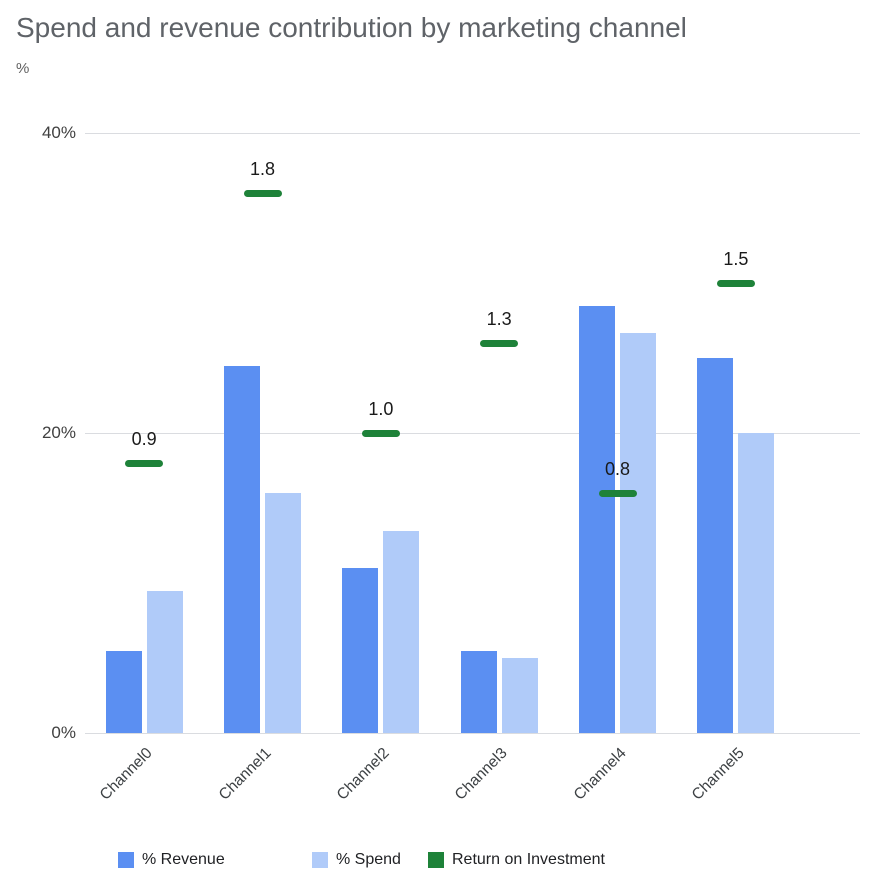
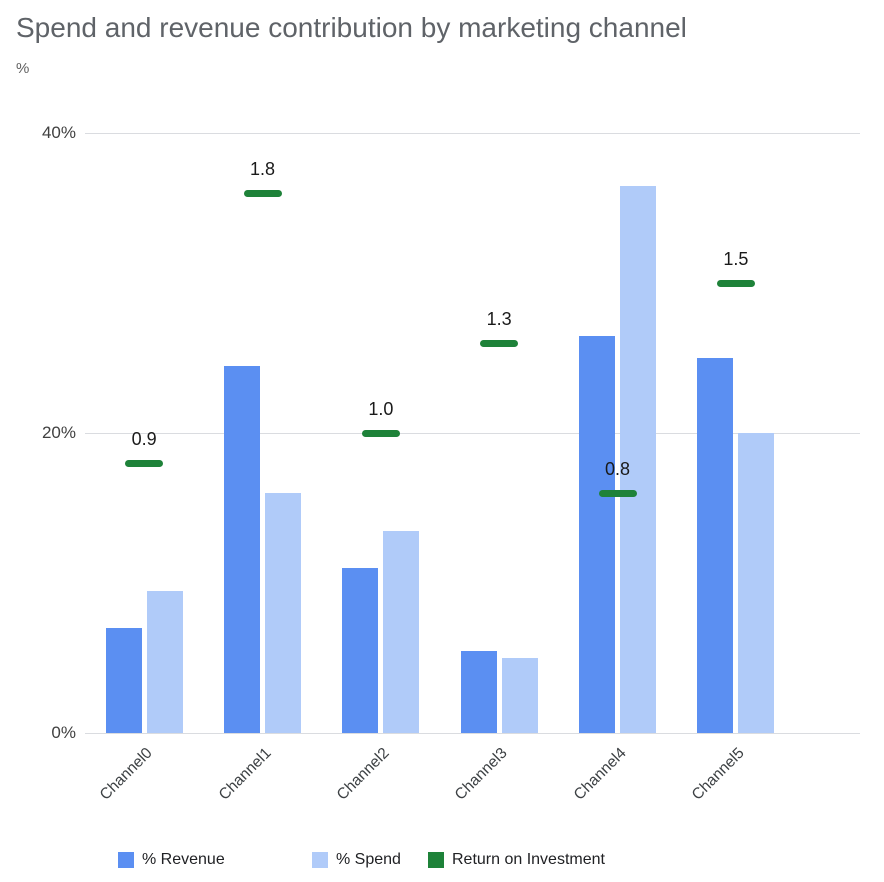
% Revenue/Channel0: 5.5% -> 7.0%
% Revenue/Channel4: 28.5% -> 26.5%
% Spend/Channel4: 26.7% -> 36.5%
